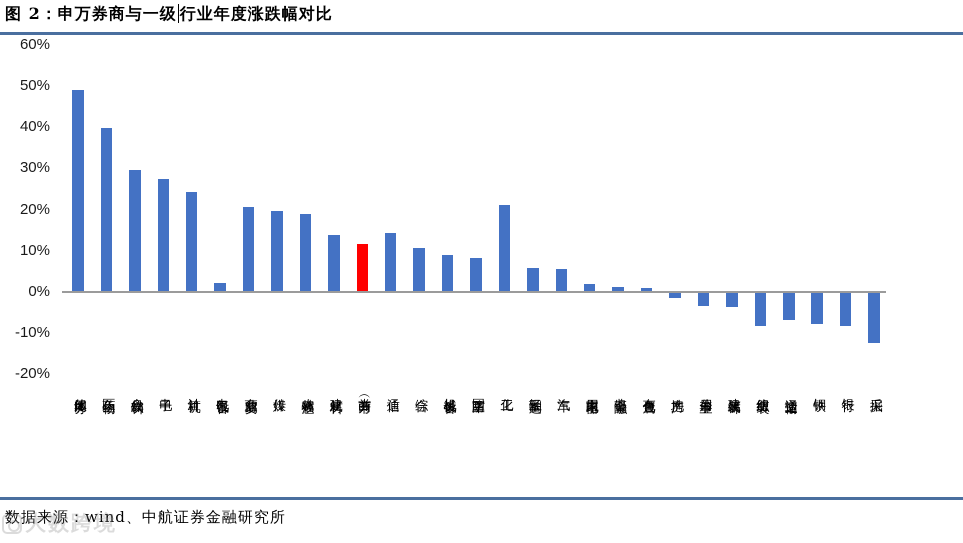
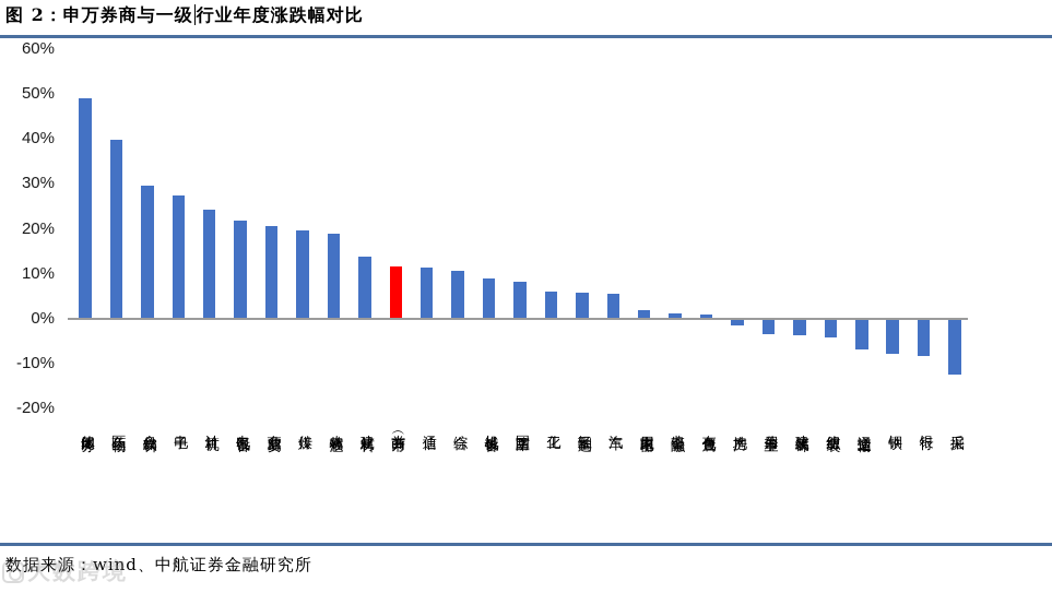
电气设备: 2% -> 22%
通信: 14% -> 11%
化工: 21% -> 6%
纺织服装: -8% -> -4%
